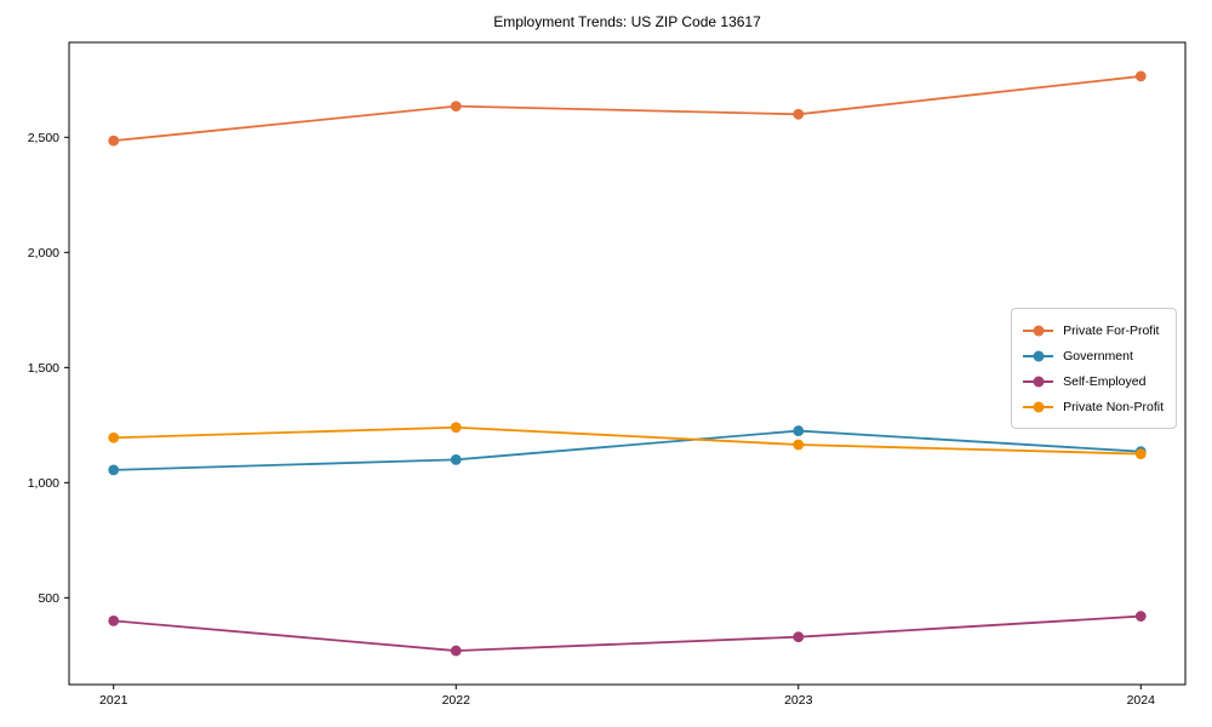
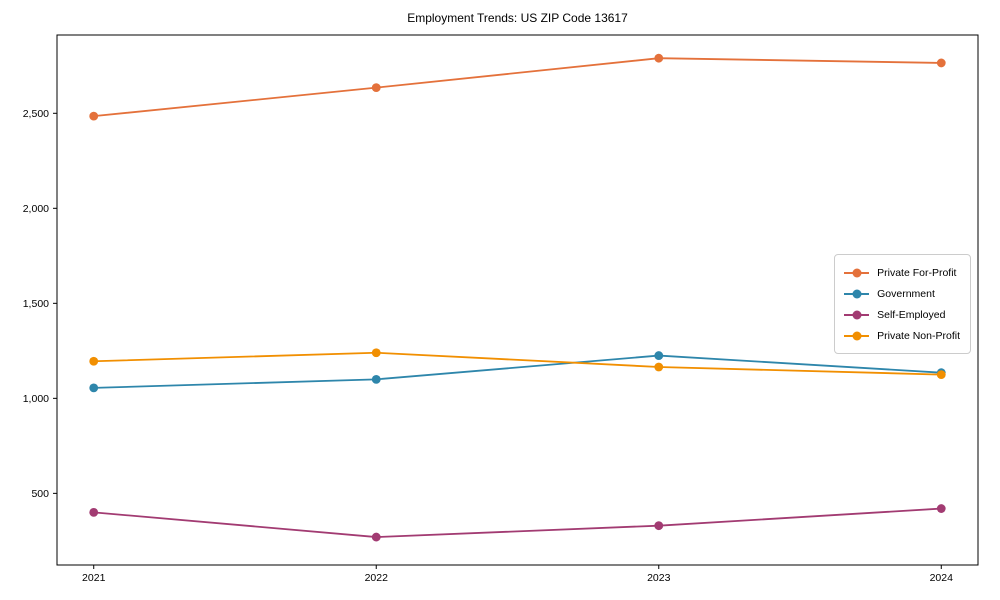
Private For-Profit/2023: 2600 -> 2790
